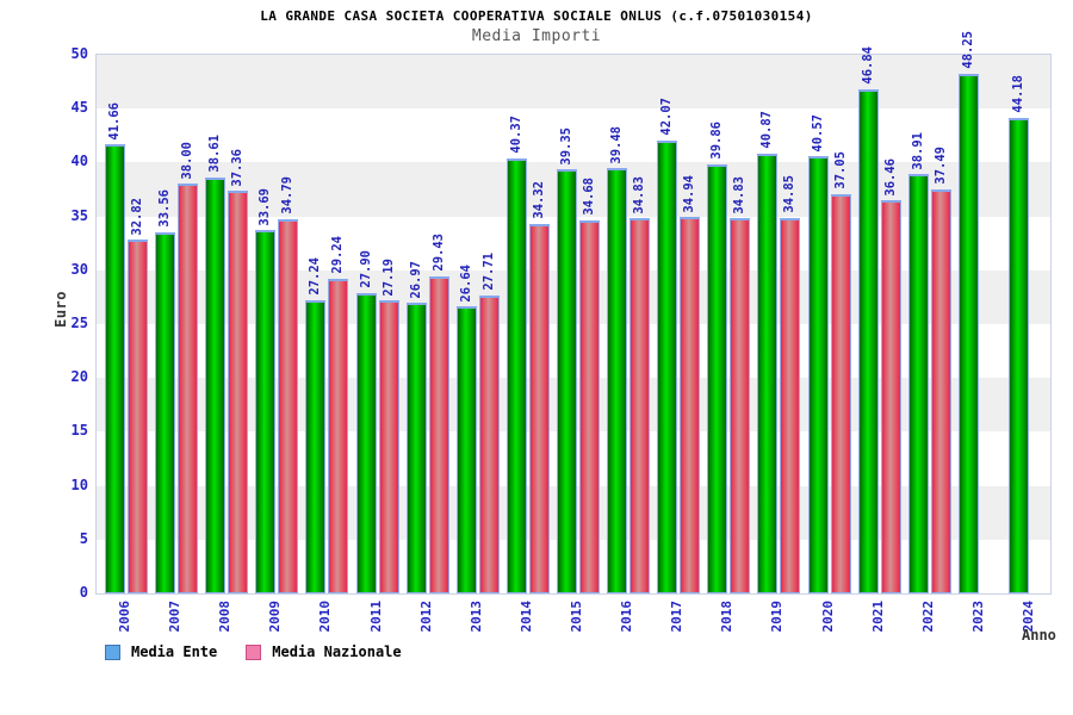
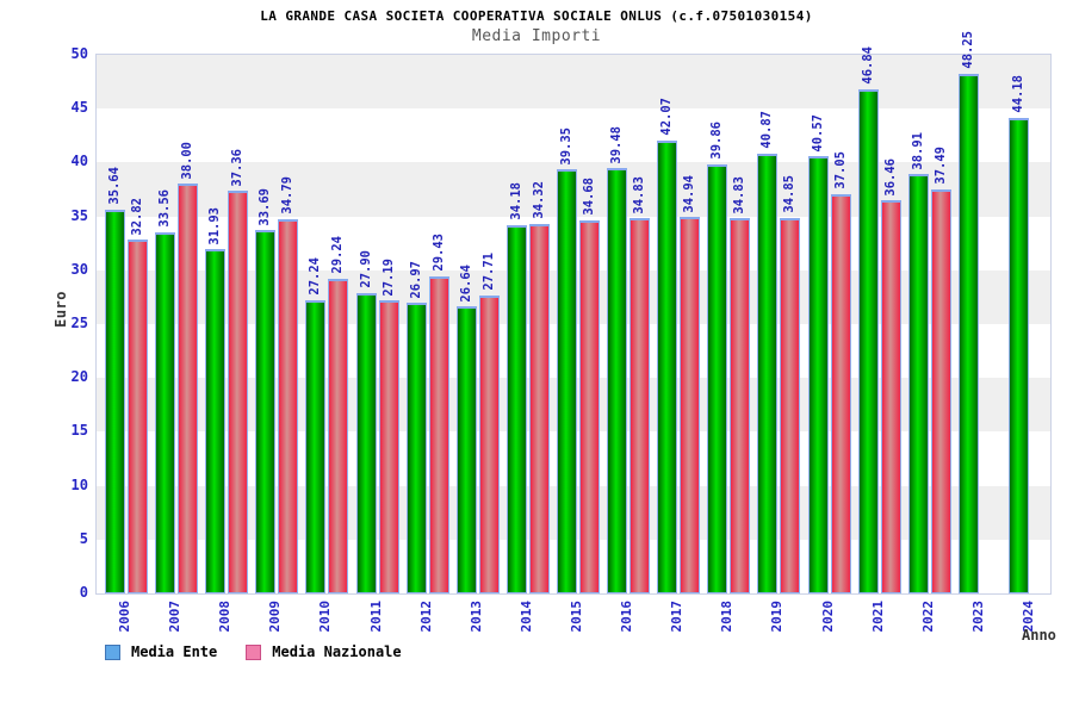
Media Ente/2006: 41.66 -> 35.64
Media Ente/2008: 38.61 -> 31.93
Media Ente/2014: 40.37 -> 34.18
